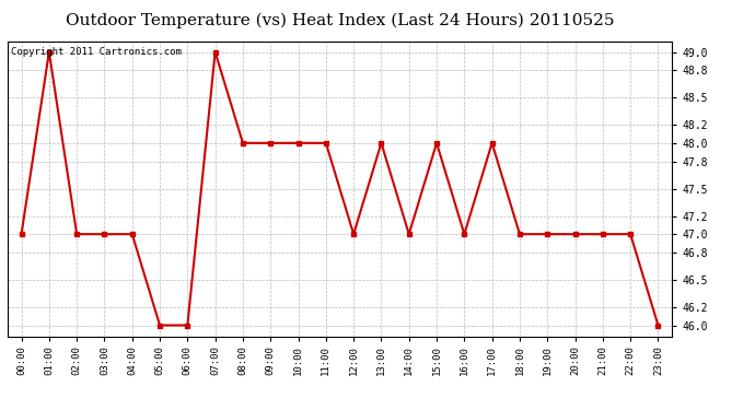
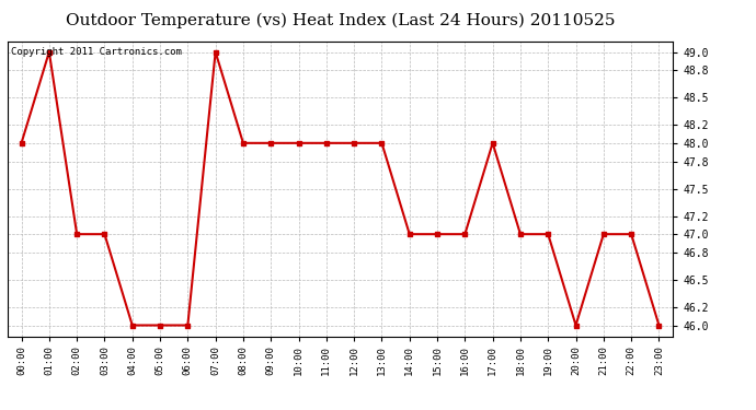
00:00: 47 -> 48
04:00: 47 -> 46
12:00: 47 -> 48
15:00: 48 -> 47
20:00: 47 -> 46
